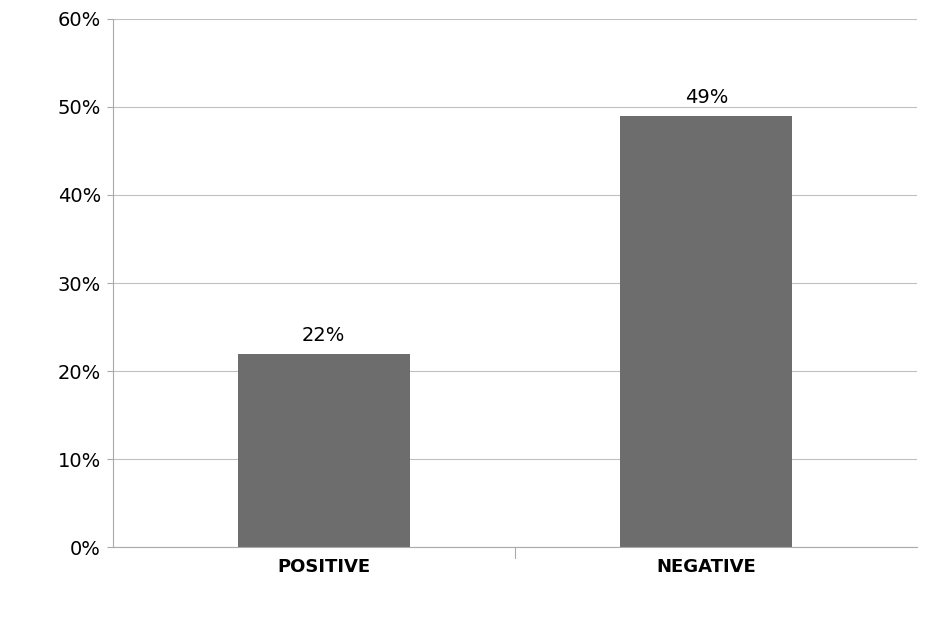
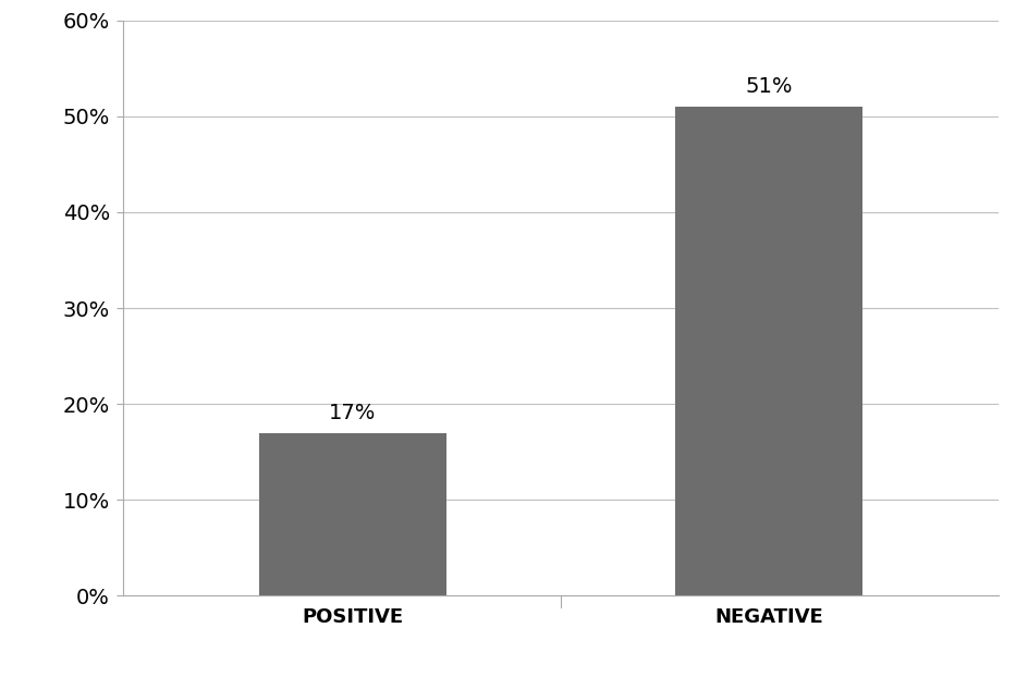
POSITIVE: 22% -> 17%
NEGATIVE: 49% -> 51%
